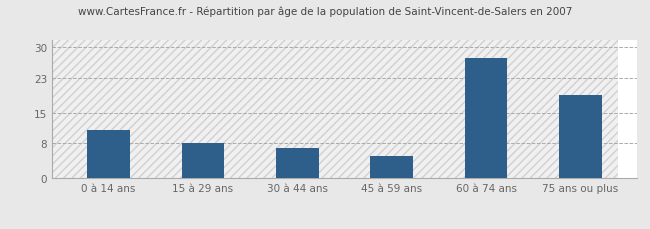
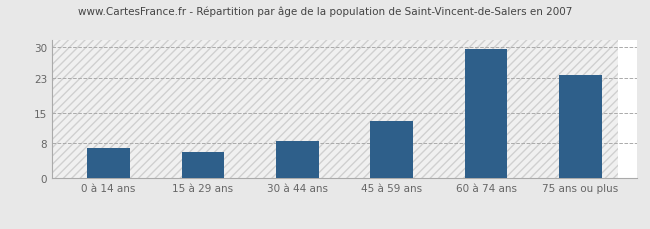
0 à 14 ans: 11.0 -> 7.0
15 à 29 ans: 8.0 -> 6.0
30 à 44 ans: 7.0 -> 8.5
45 à 59 ans: 5.0 -> 13.0
60 à 74 ans: 27.5 -> 29.5
75 ans ou plus: 19.0 -> 23.5
